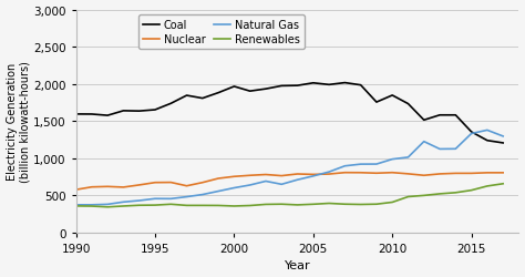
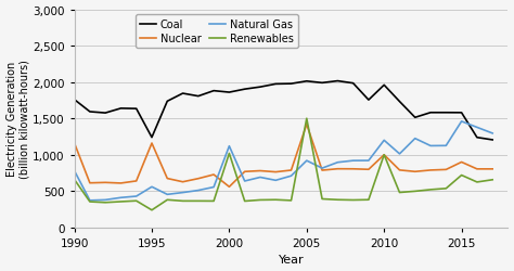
Coal/1990: 1,590 -> 1,760
Nuclear/1990: 580 -> 1,160
Natural Gas/1990: 370 -> 780
Renewables/1990: 360 -> 660
Coal/1995: 1,650 -> 1,240
Nuclear/1995: 670 -> 1,160
Natural Gas/1995: 460 -> 560
Renewables/1995: 370 -> 240
Coal/2000: 1,970 -> 1,860
Nuclear/2000: 750 -> 560
Natural Gas/2000: 600 -> 1,120
Renewables/2000: 360 -> 1,020
Nuclear/2005: 780 -> 1,420
Natural Gas/2005: 760 -> 920
Renewables/2005: 380 -> 1,500
Coal/2010: 1,850 -> 1,960
Nuclear/2010: 810 -> 1,000
Natural Gas/2010: 990 -> 1,200
Renewables/2010: 410 -> 1,000
Coal/2015: 1,360 -> 1,580
Nuclear/2015: 800 -> 900
Natural Gas/2015: 1,330 -> 1,460
Renewables/2015: 570 -> 720
